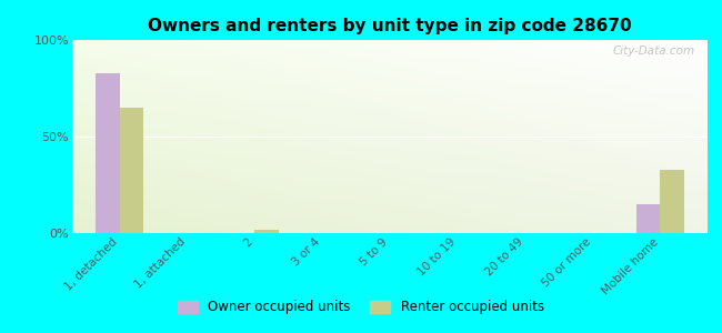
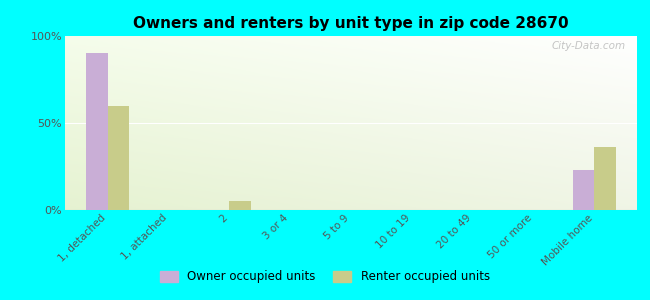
Owner occupied units/1, detached: 83% -> 90%
Renter occupied units/1, detached: 65% -> 60%
Renter occupied units/2: 2% -> 5%
Owner occupied units/Mobile home: 15% -> 23%
Renter occupied units/Mobile home: 33% -> 36%
